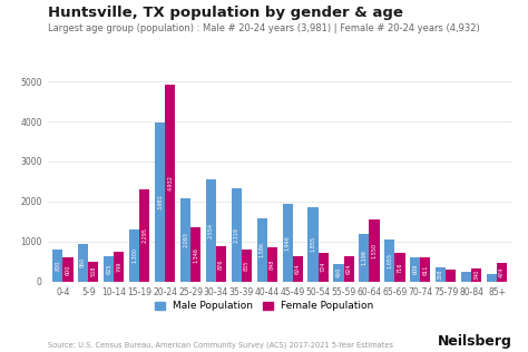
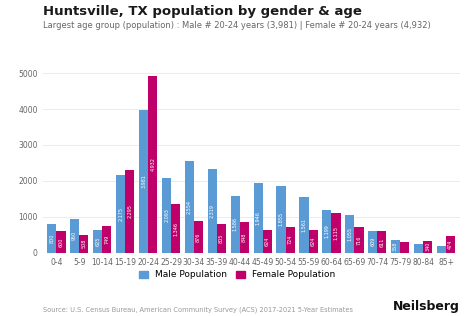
Male Population/15-19: 1300 -> 2180
Male Population/55-59: 450 -> 1560
Female Population/60-64: 1550 -> 1120
